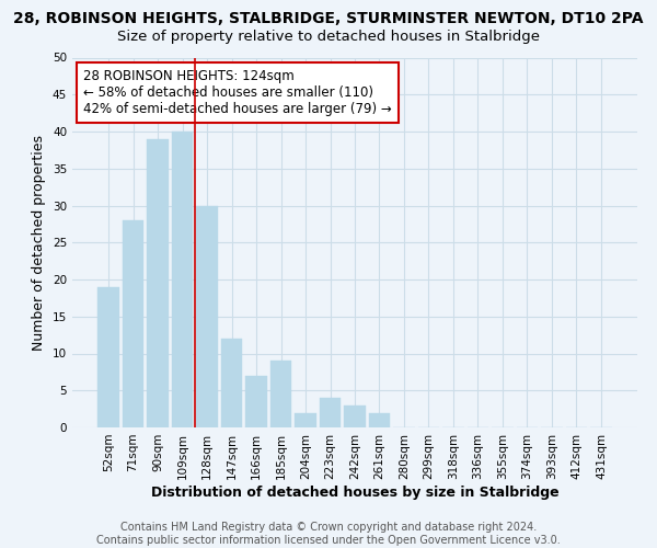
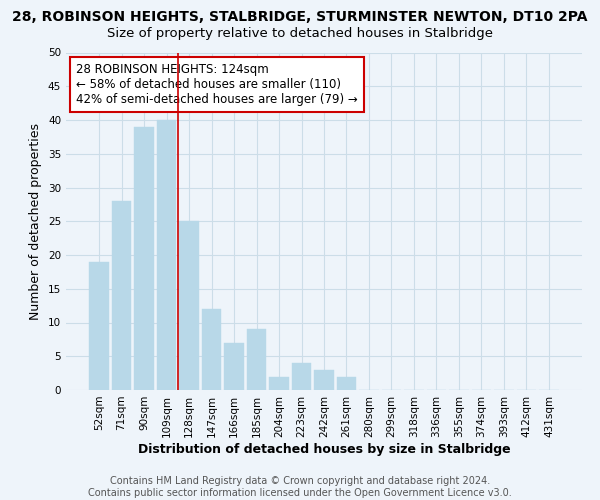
128sqm: 30 -> 25
